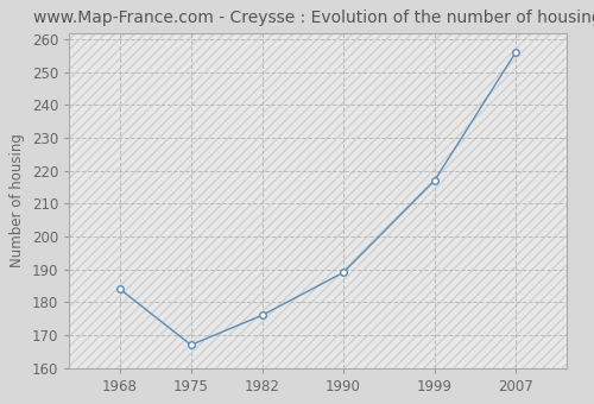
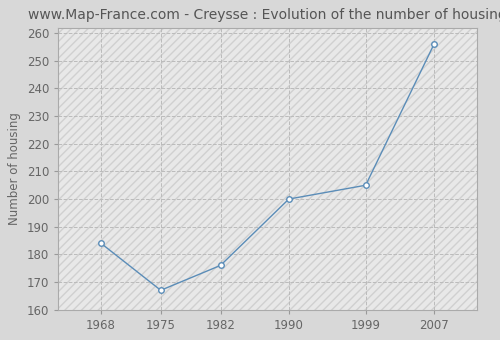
1990: 189 -> 200
1999: 217 -> 205
